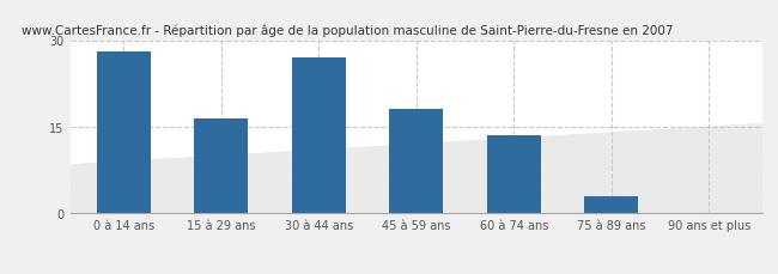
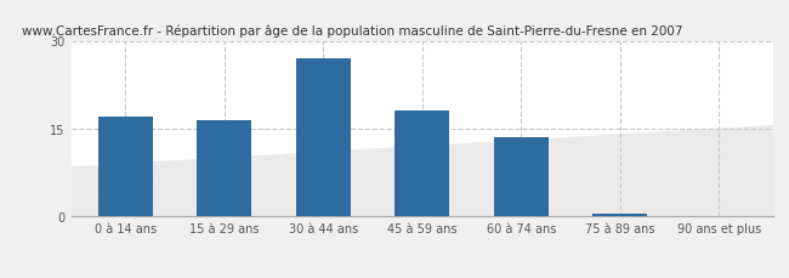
0 à 14 ans: 28.0 -> 17.0
75 à 89 ans: 3.0 -> 0.5
